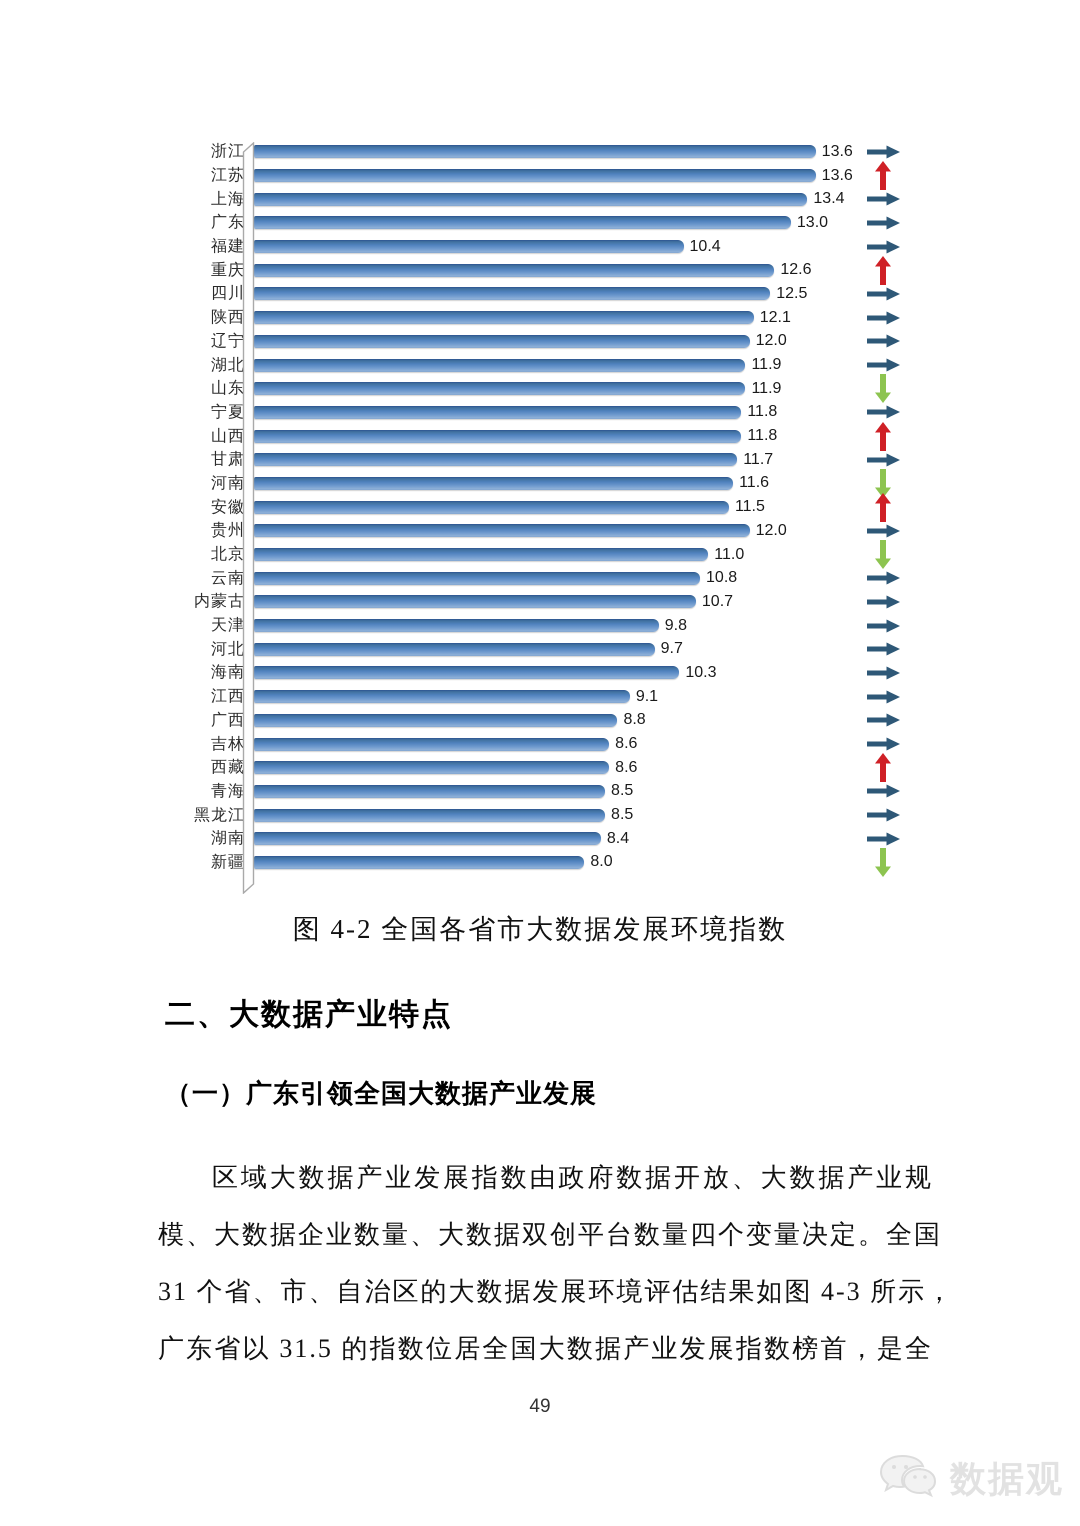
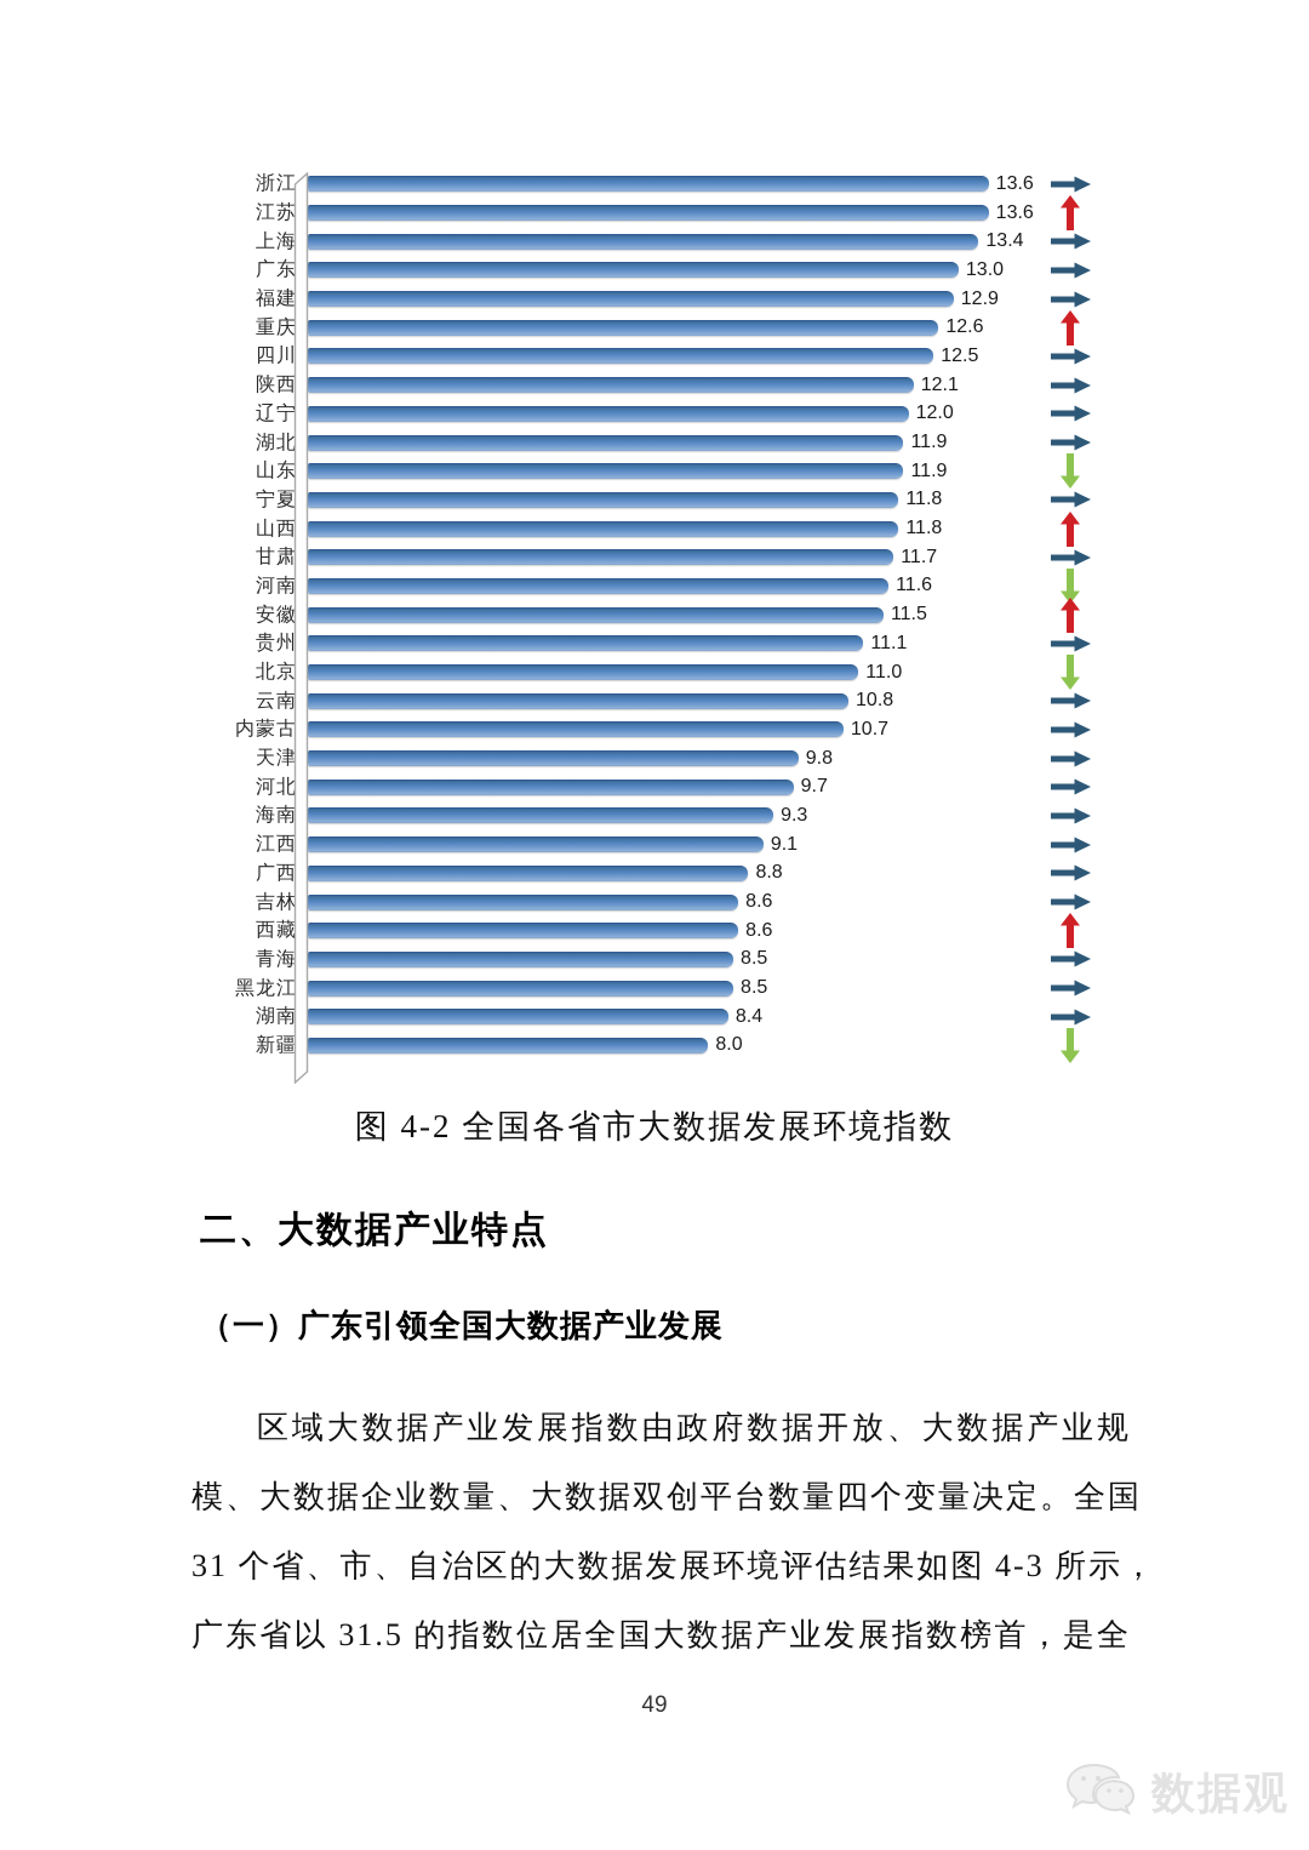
福建: 10.4 -> 12.9
贵州: 12.0 -> 11.1
海南: 10.3 -> 9.3
